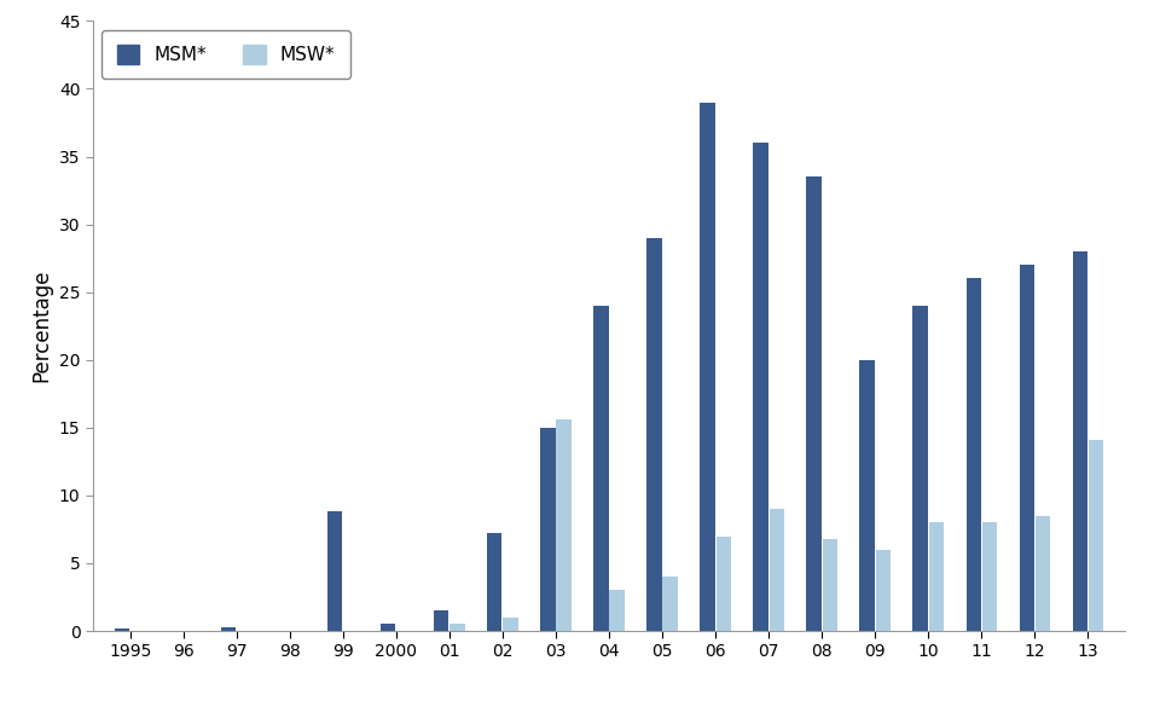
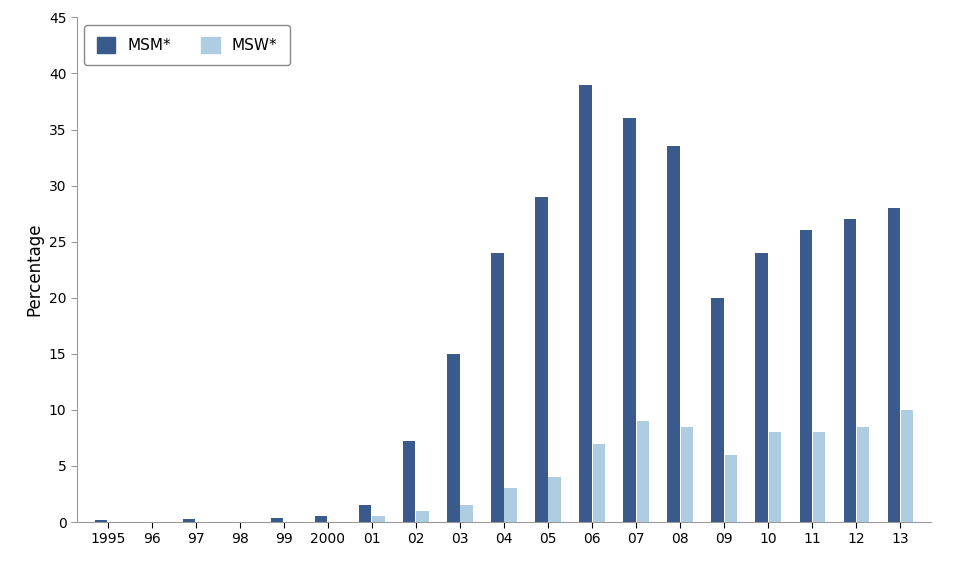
MSM*/99: 8.8 -> 0.4
MSW*/03: 15.6 -> 1.5
MSW*/08: 6.8 -> 8.5
MSW*/13: 14.1 -> 10.0
